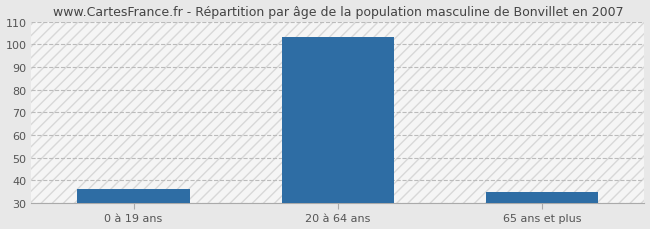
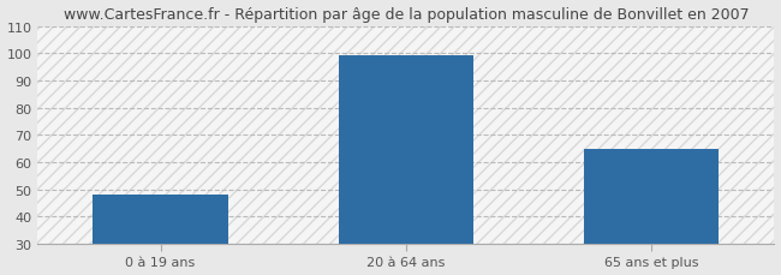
0 à 19 ans: 36 -> 48
20 à 64 ans: 103 -> 99
65 ans et plus: 35 -> 65
